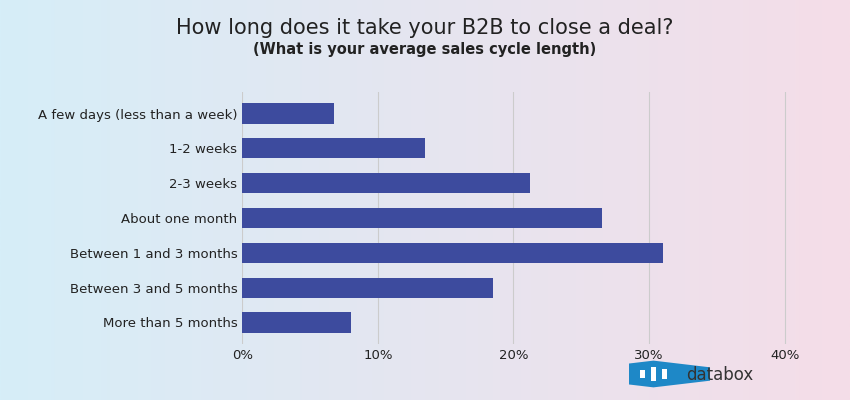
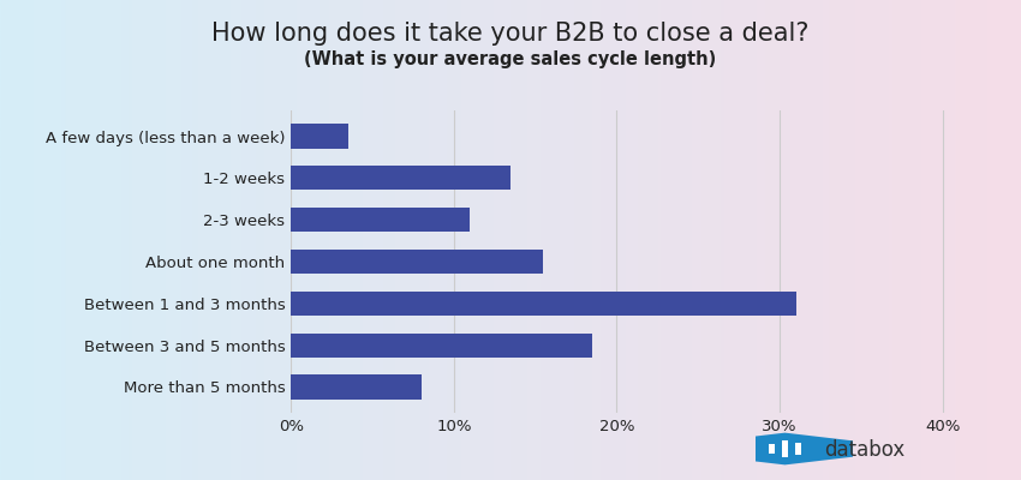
A few days (less than a week): 6.8% -> 3.5%
2-3 weeks: 21.2% -> 11.0%
About one month: 26.5% -> 15.5%
